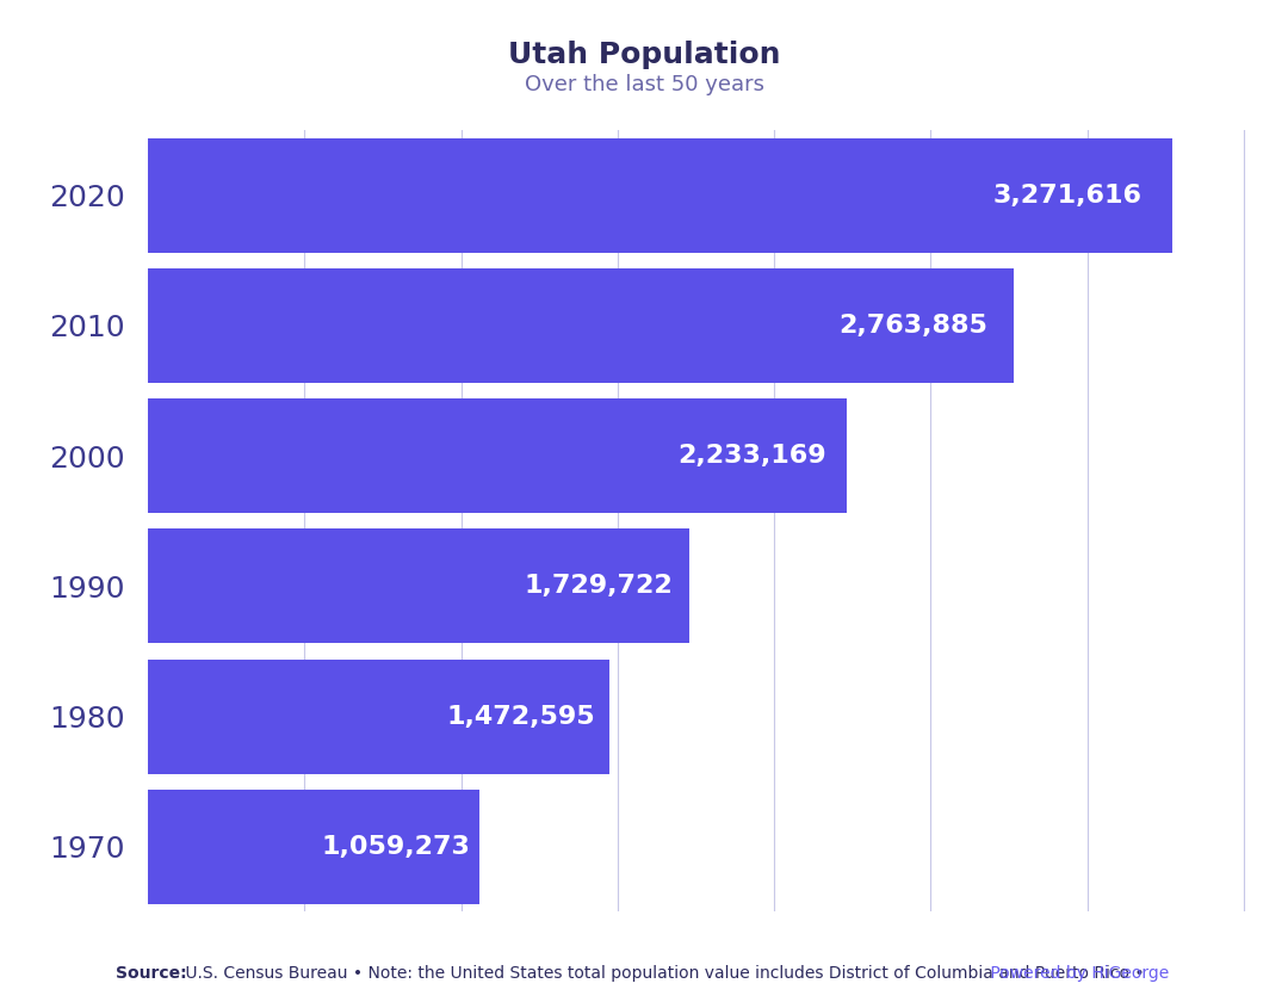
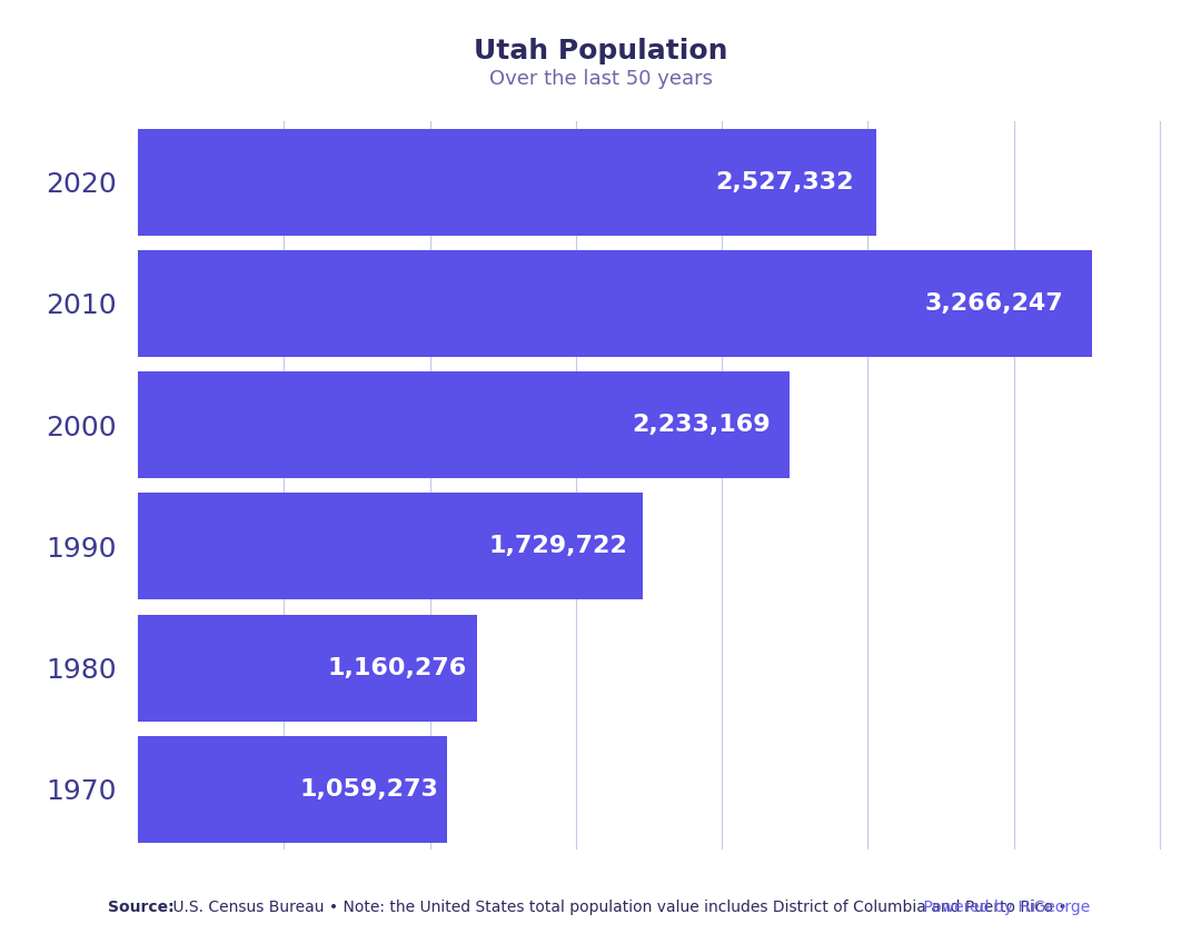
2020: 3,271,616 -> 2,527,332
2010: 2,763,885 -> 3,266,247
1980: 1,472,595 -> 1,160,276
